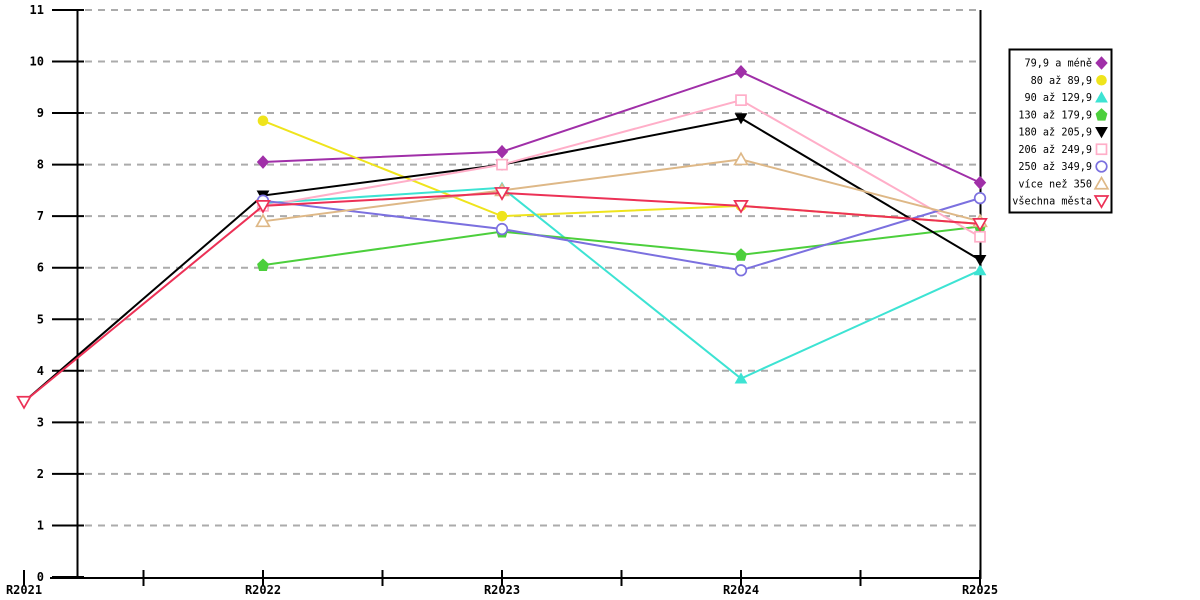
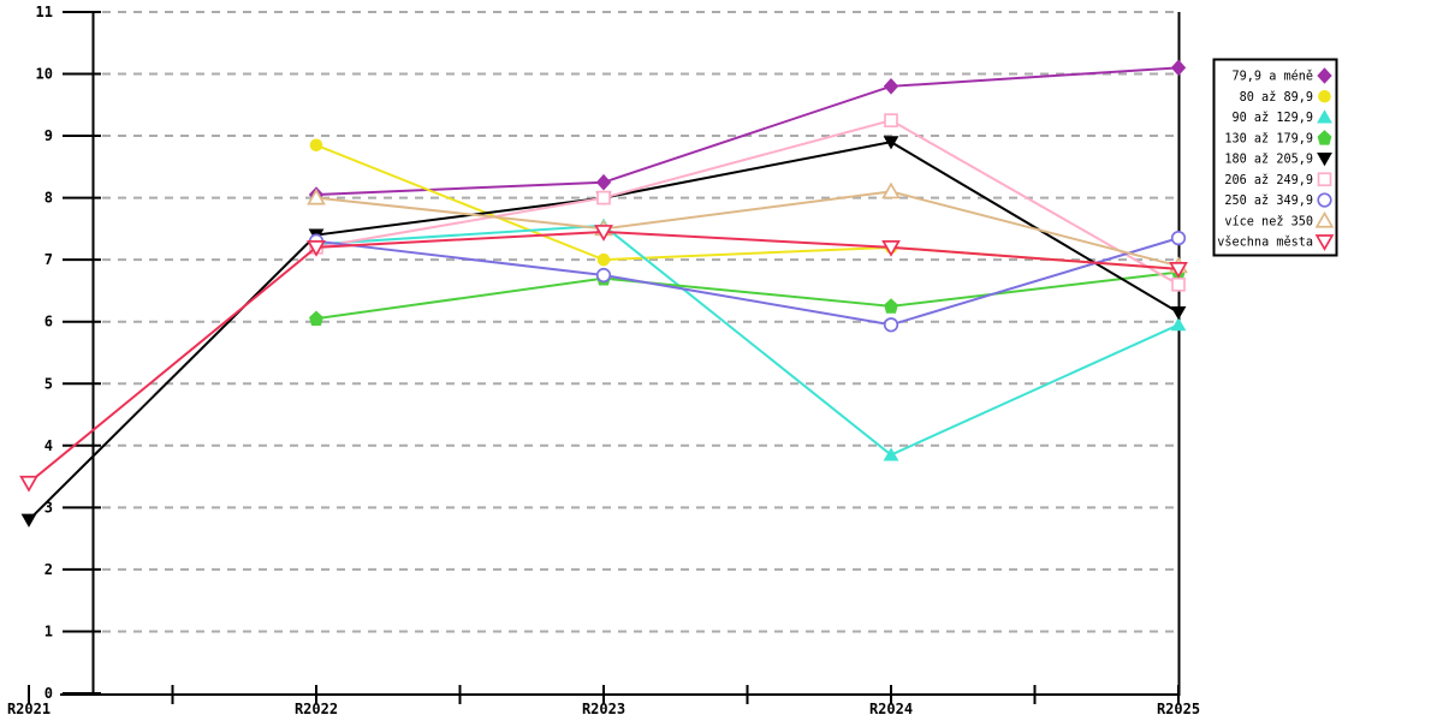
180 až 205,9/R2021: 3.4 -> 2.8
více než 350/R2022: 6.9 -> 8.0
79,9 a méně/R2025: 7.7 -> 10.1
